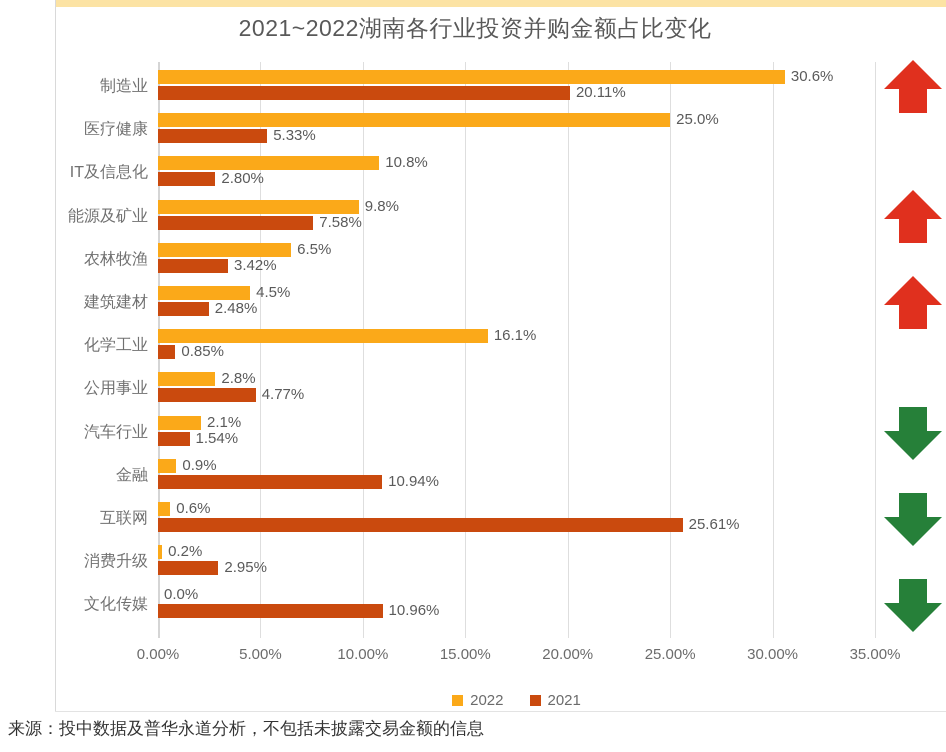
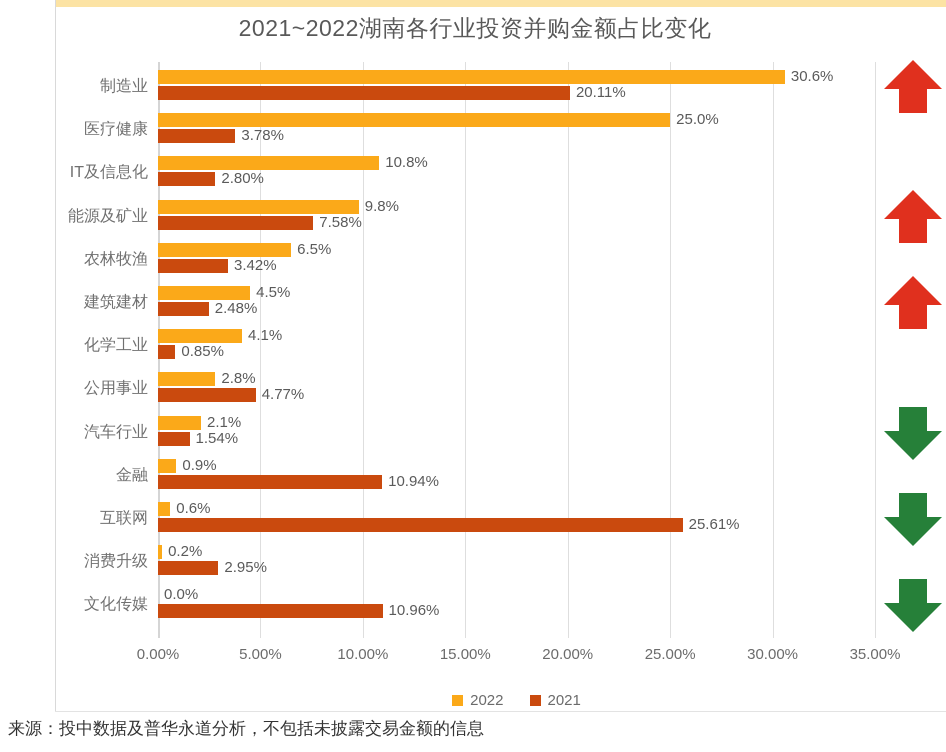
2021/医疗健康: 5.33% -> 3.78%
2022/化学工业: 16.1% -> 4.1%
